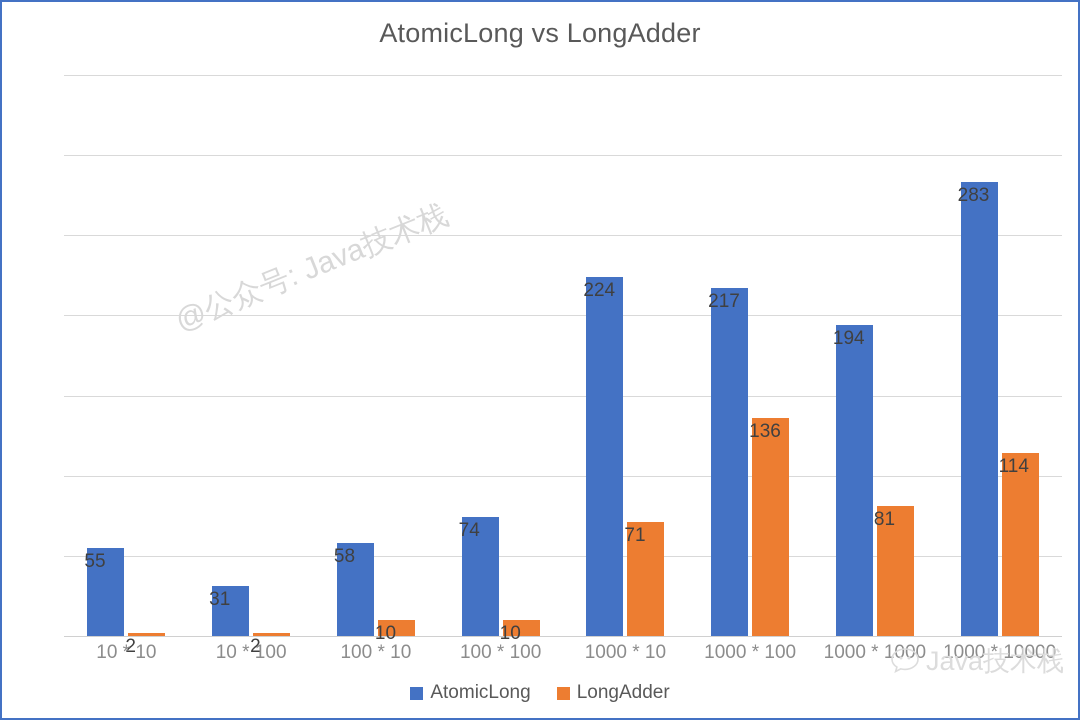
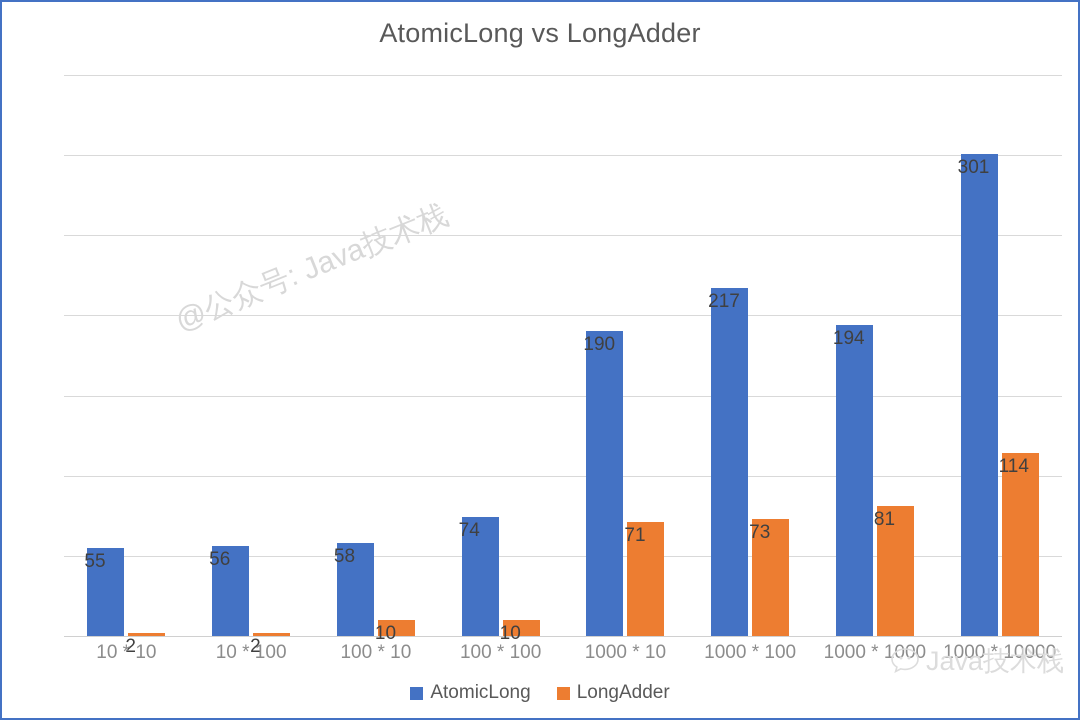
AtomicLong/10 * 100: 31 -> 56
AtomicLong/1000 * 10: 224 -> 190
LongAdder/1000 * 100: 136 -> 73
AtomicLong/1000 * 10000: 283 -> 301
